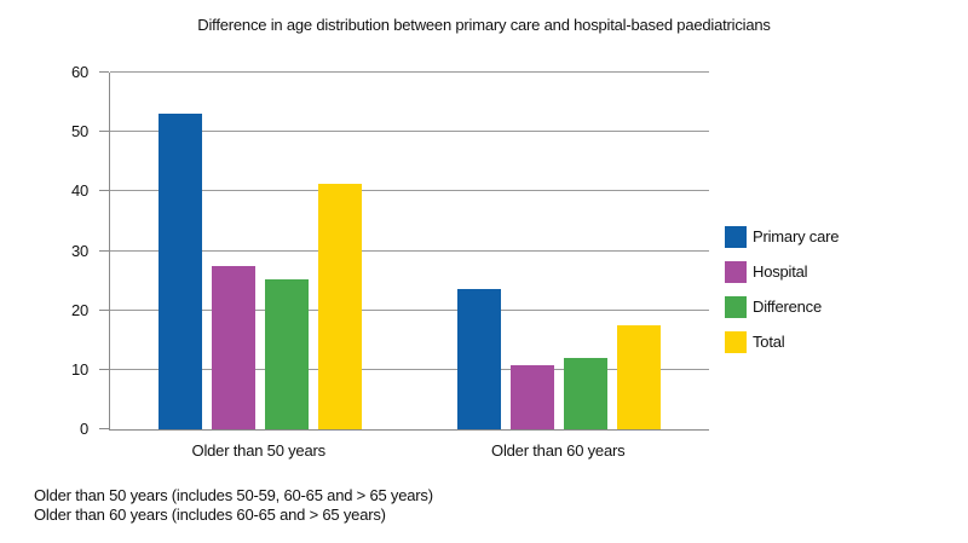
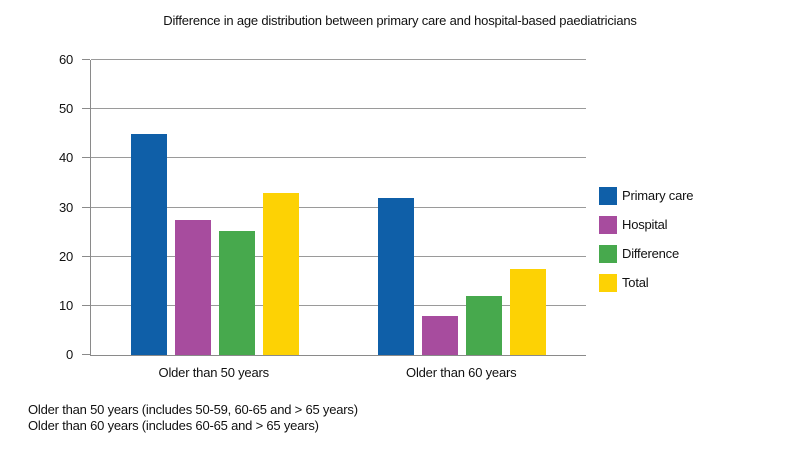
Primary care/Older than 50 years: 53 -> 45
Total/Older than 50 years: 41 -> 33
Primary care/Older than 60 years: 24 -> 32
Hospital/Older than 60 years: 11 -> 8
